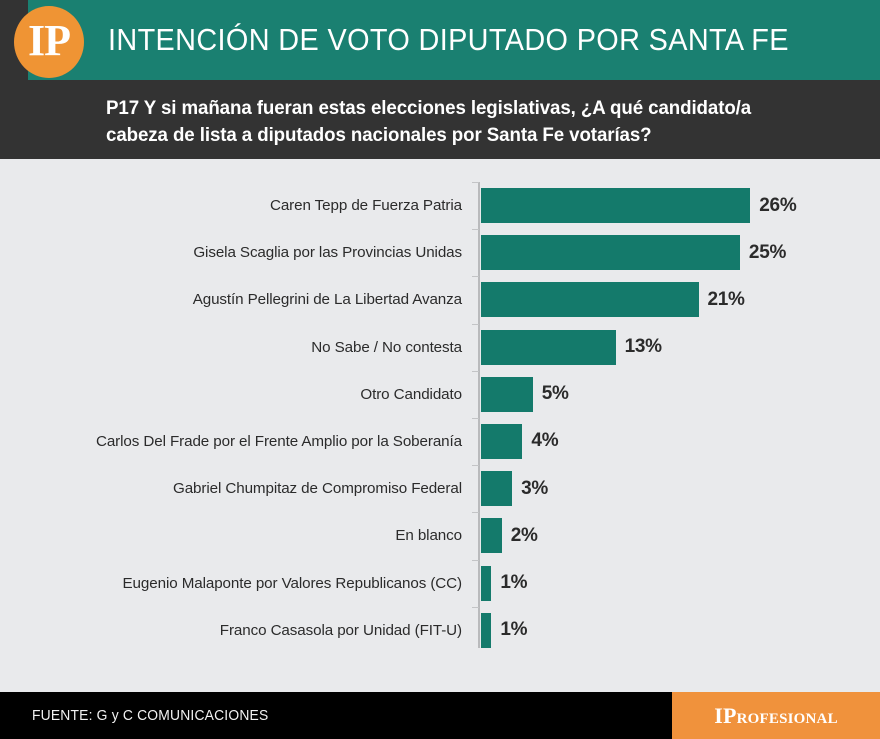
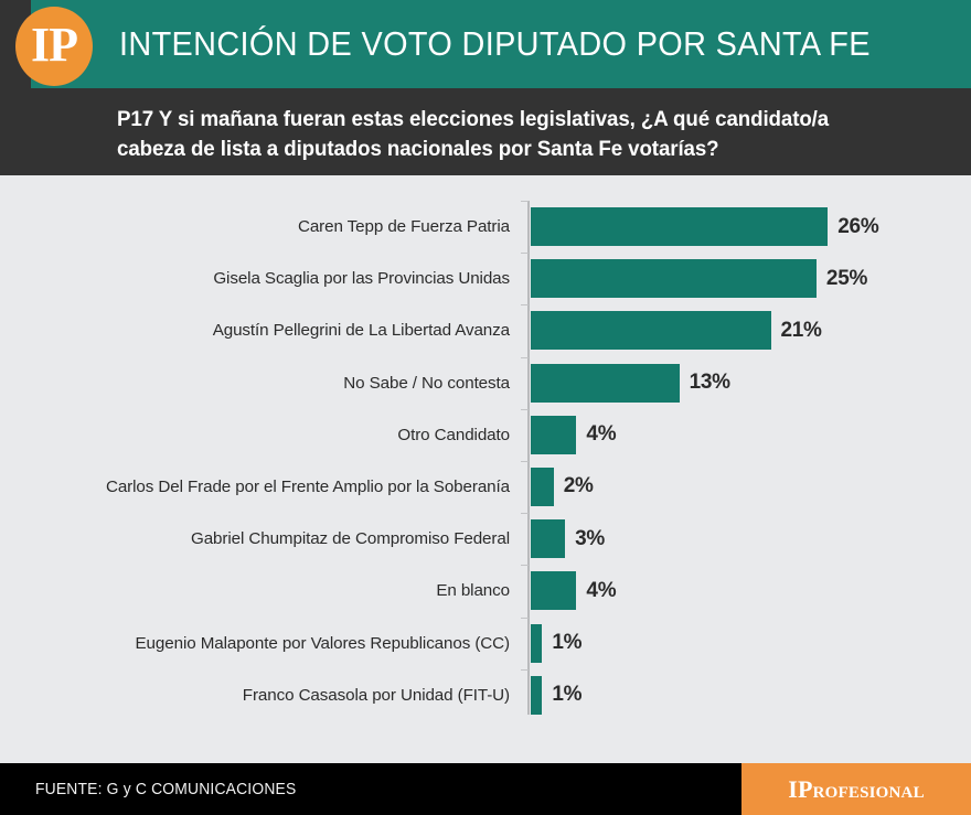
Otro Candidato: 5% -> 4%
Carlos Del Frade por el Frente Amplio por la Soberanía: 4% -> 2%
En blanco: 2% -> 4%
